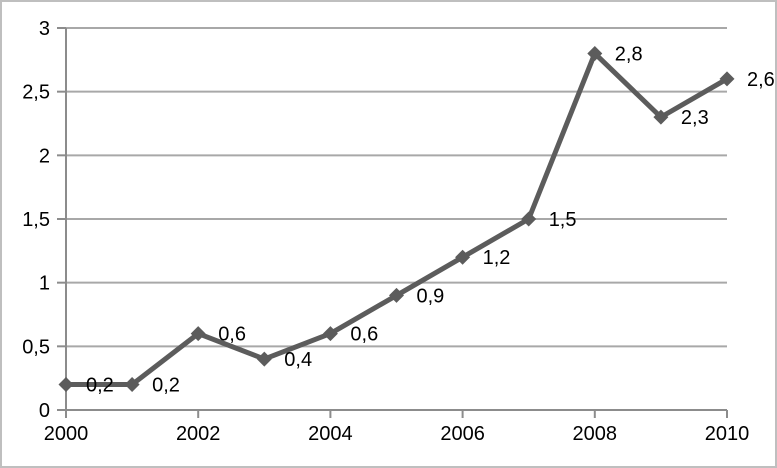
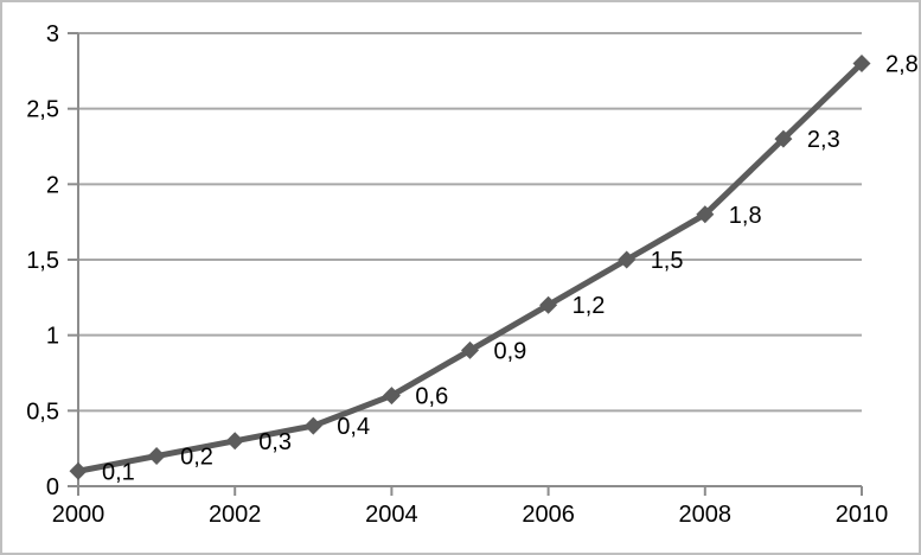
2000: 0,2 -> 0,1
2002: 0,6 -> 0,3
2008: 2,8 -> 1,8
2010: 2,6 -> 2,8
